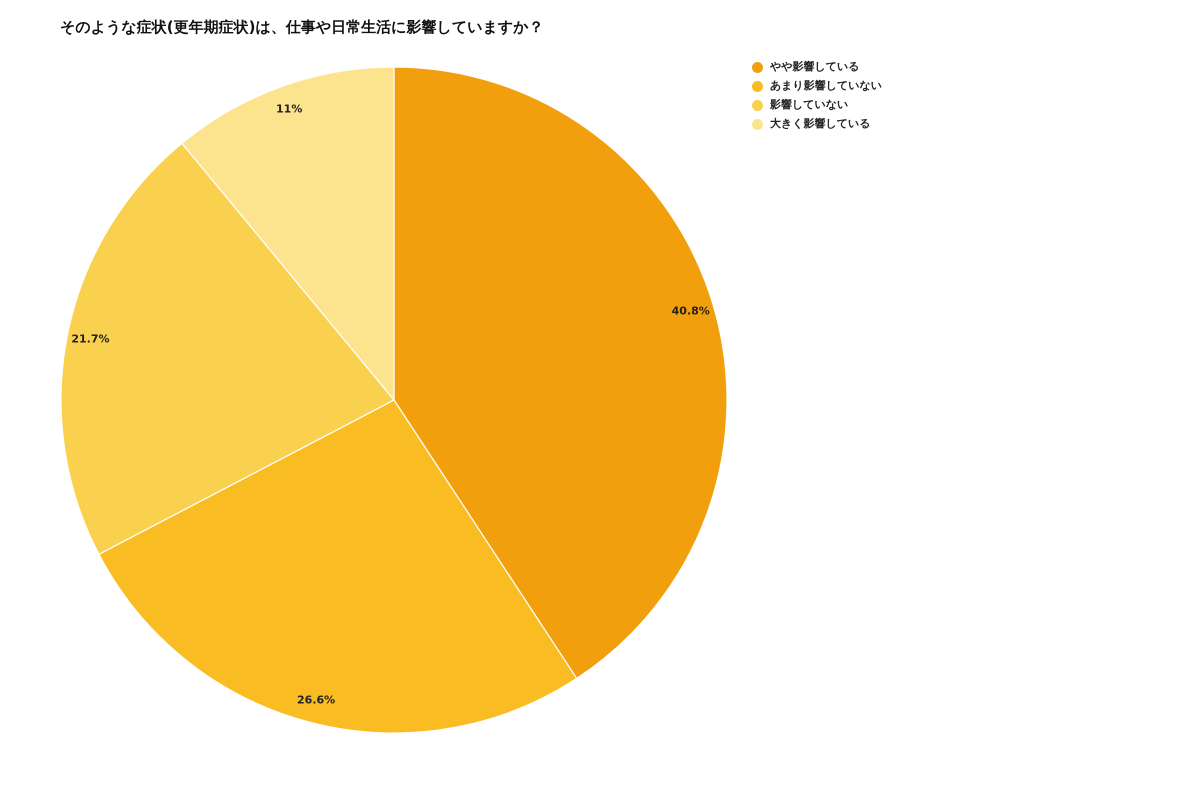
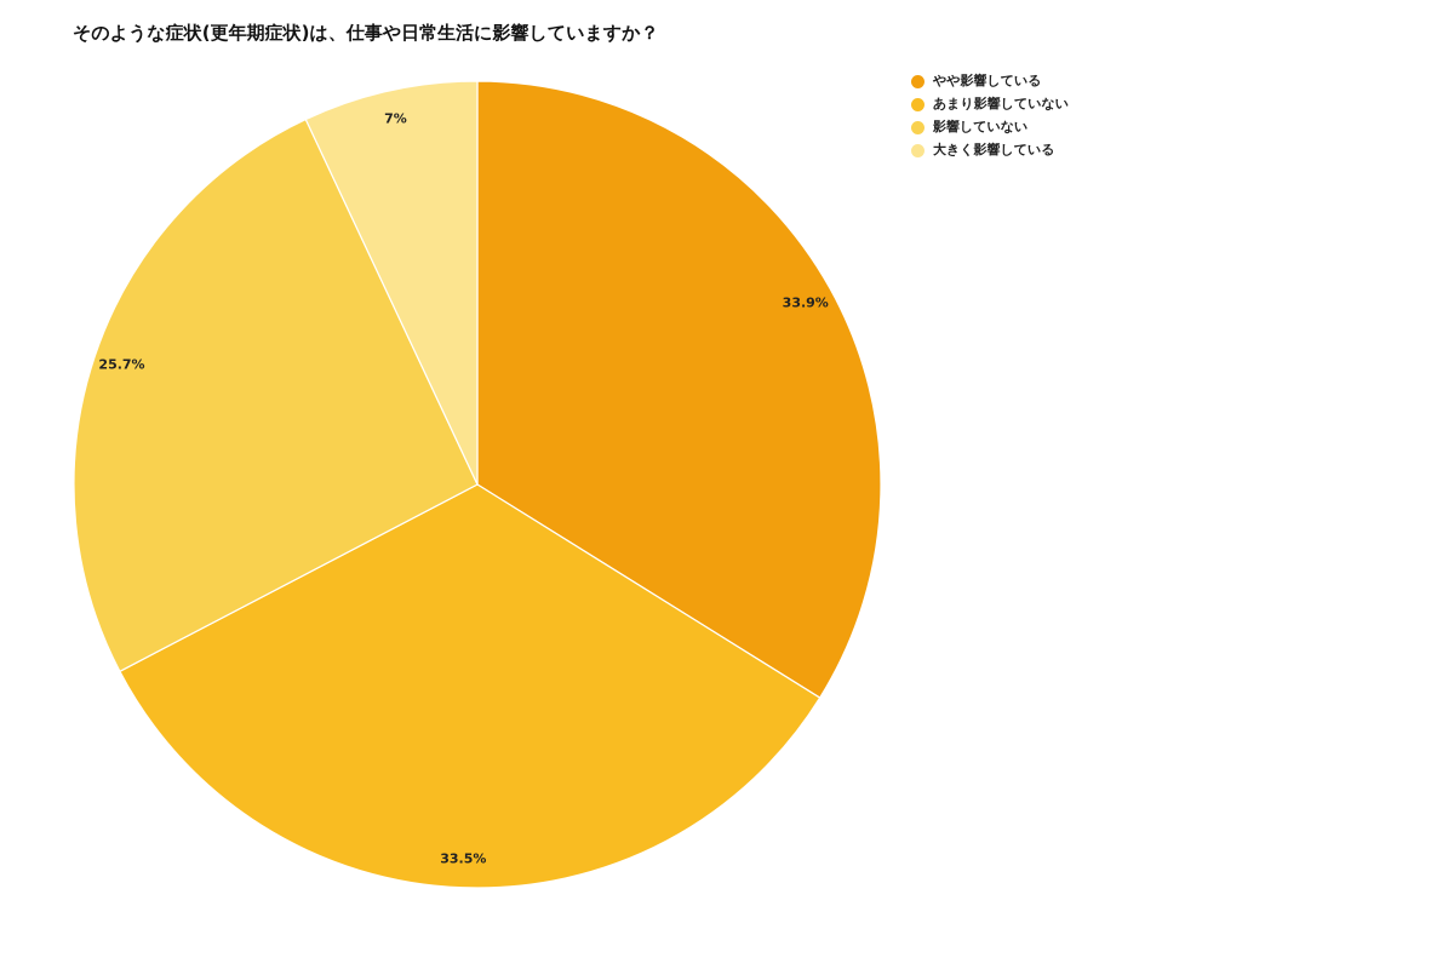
やや影響している: 40.8% -> 33.9%
あまり影響していない: 26.6% -> 33.5%
影響していない: 21.7% -> 25.7%
大きく影響している: 11% -> 7%
